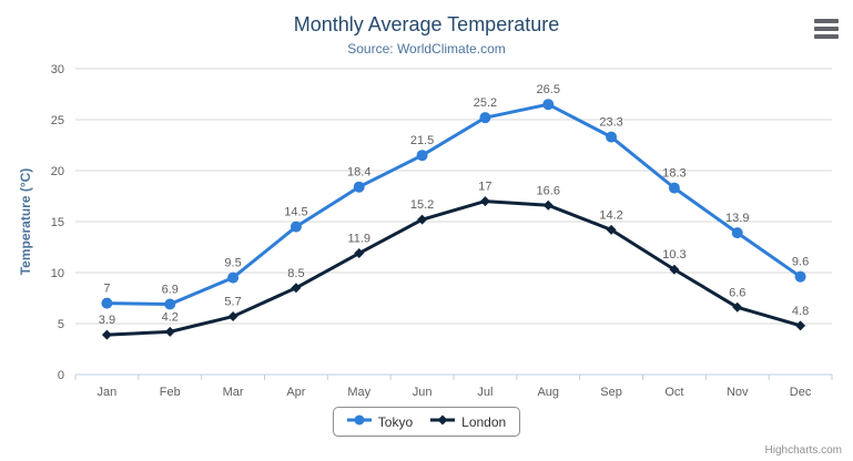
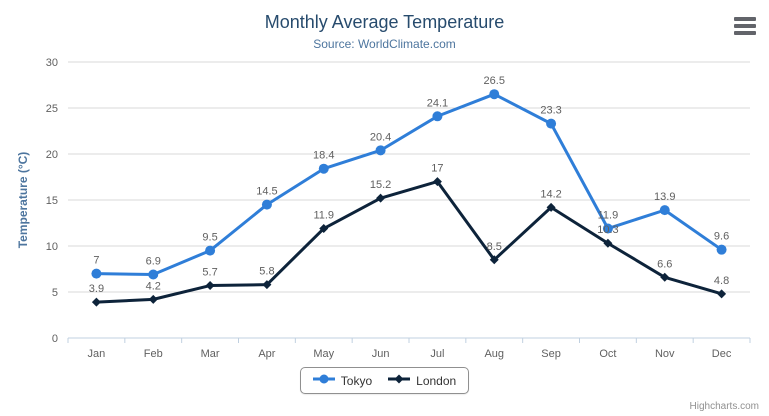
London/Apr: 8.5 -> 5.8
Tokyo/Jun: 21.5 -> 20.4
Tokyo/Jul: 25.2 -> 24.1
London/Aug: 16.6 -> 8.5
Tokyo/Oct: 18.3 -> 11.9
